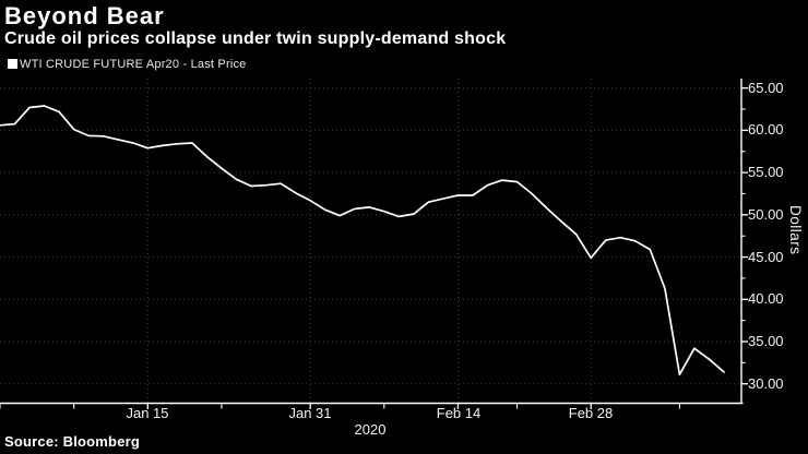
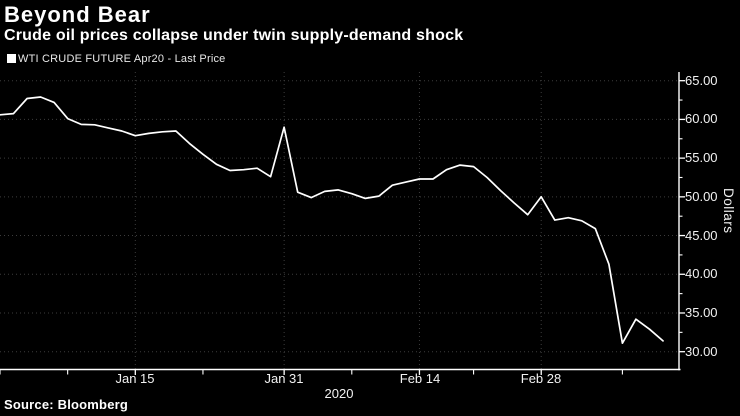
Jan 31: 52 -> 59
Feb 28: 45 -> 50
